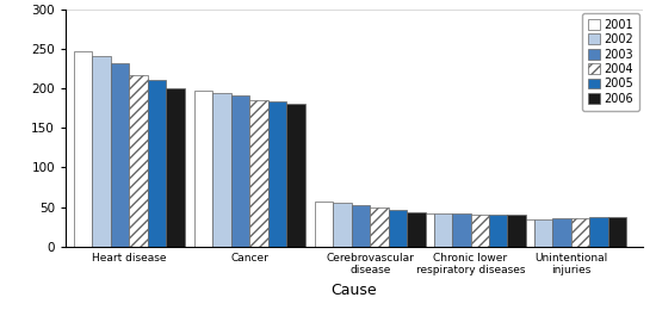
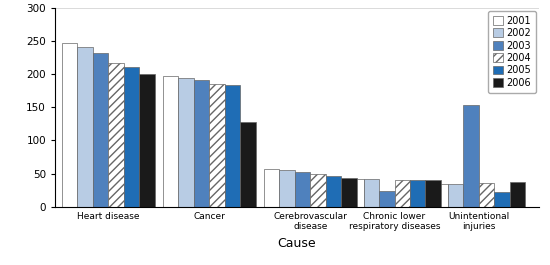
2006/Cancer: 181 -> 128
2003/Chronic lower respiratory diseases: 42 -> 24
2003/Unintentional injuries: 36 -> 154
2005/Unintentional injuries: 38 -> 22
